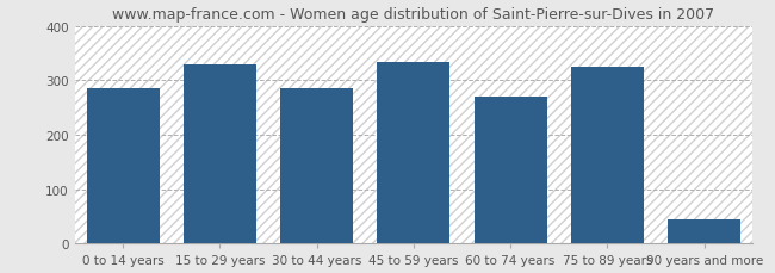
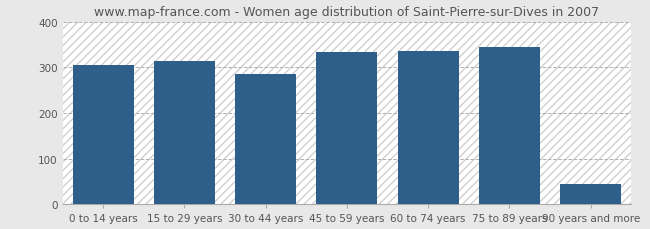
0 to 14 years: 285 -> 304
15 to 29 years: 330 -> 313
60 to 74 years: 270 -> 335
75 to 89 years: 325 -> 344
